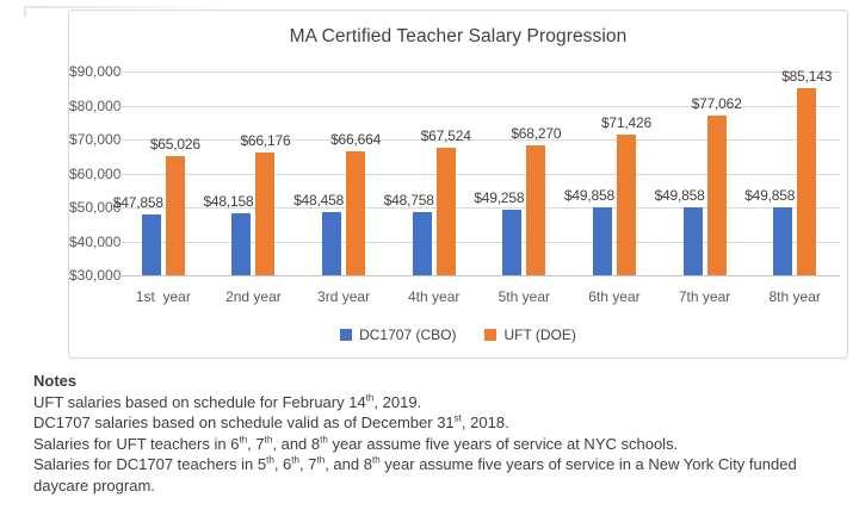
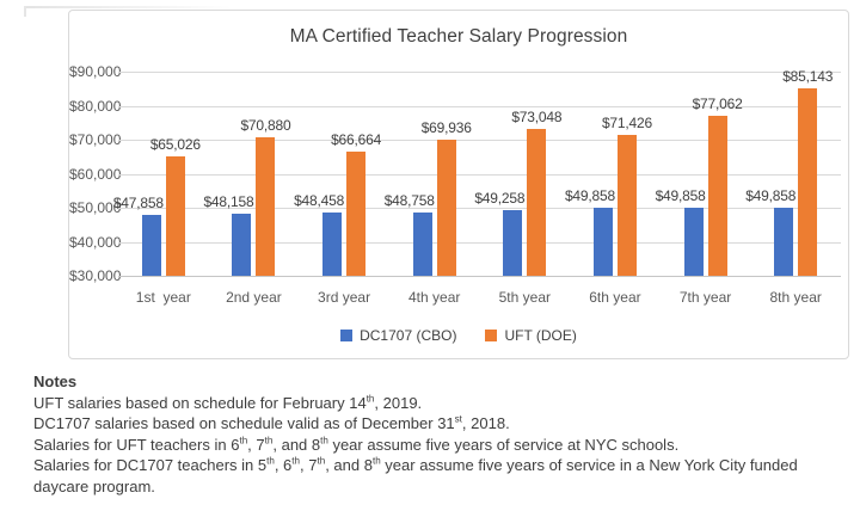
UFT (DOE)/2nd year: $66,176 -> $70,880
UFT (DOE)/4th year: $67,524 -> $69,936
UFT (DOE)/5th year: $68,270 -> $73,048
